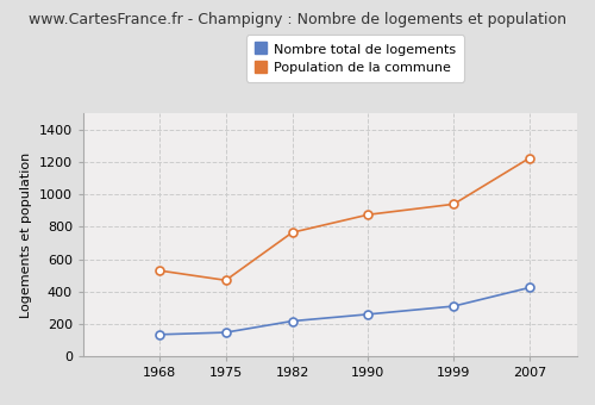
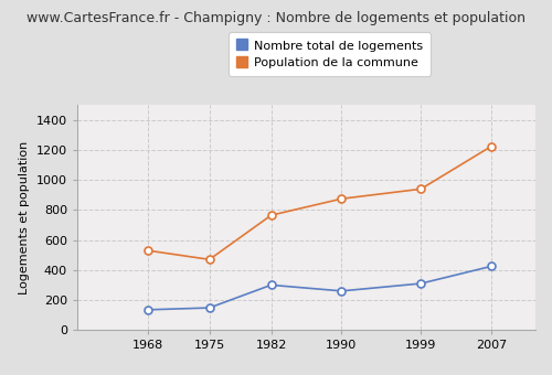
Nombre total de logements/1982: 220 -> 300
